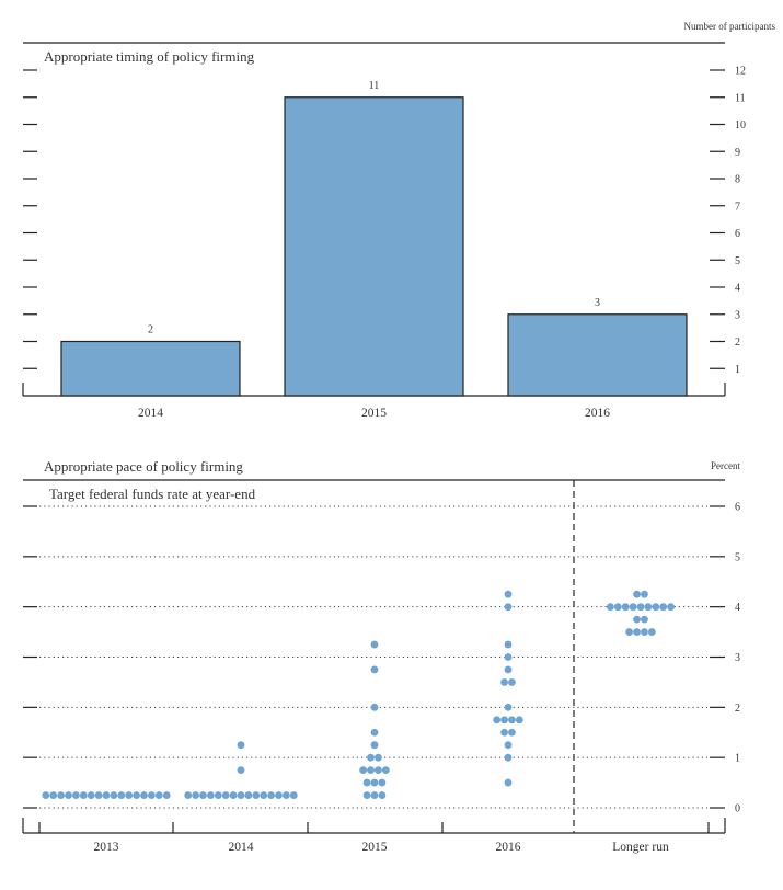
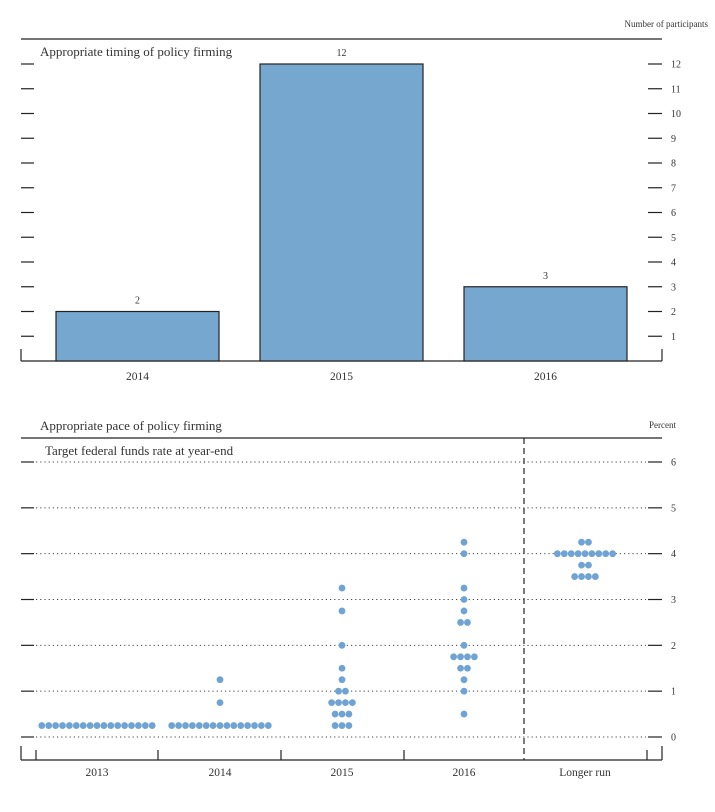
Appropriate timing of policy firming/2015: 11 -> 12
